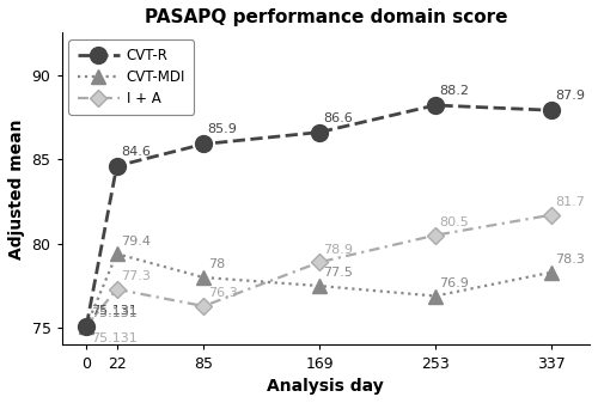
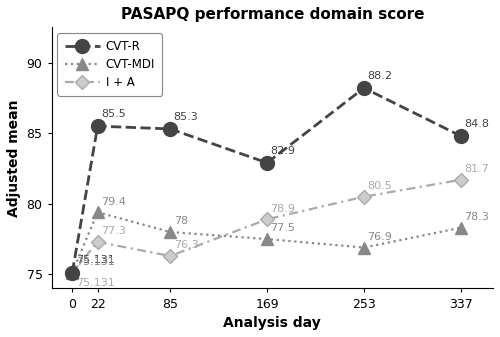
CVT-R/22: 84.6 -> 85.5
CVT-R/85: 85.9 -> 85.3
CVT-R/169: 86.6 -> 82.9
CVT-R/337: 87.9 -> 84.8
